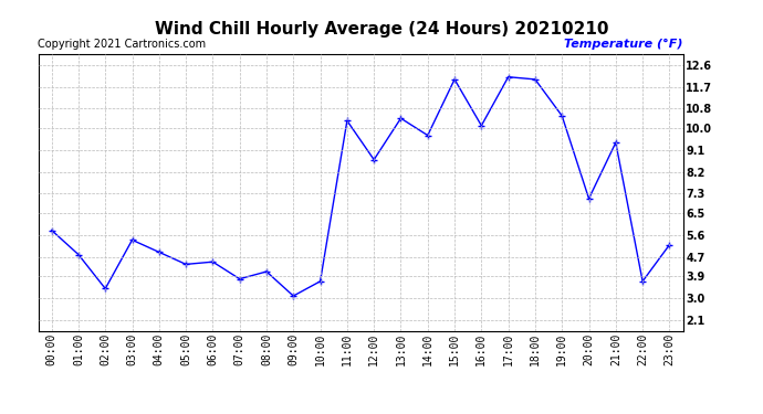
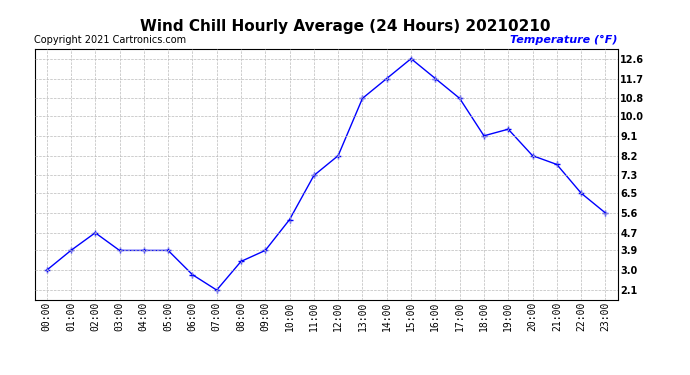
00:00: 5.8 -> 3.0
01:00: 4.8 -> 3.9
02:00: 3.4 -> 4.7
03:00: 5.4 -> 3.9
04:00: 4.9 -> 3.9
05:00: 4.4 -> 3.9
06:00: 4.5 -> 2.8
07:00: 3.8 -> 2.1
08:00: 4.1 -> 3.4
09:00: 3.1 -> 3.9
10:00: 3.7 -> 5.3
11:00: 10.3 -> 7.3
12:00: 8.7 -> 8.2
13:00: 10.4 -> 10.8
14:00: 9.7 -> 11.7
15:00: 12.0 -> 12.6
16:00: 10.1 -> 11.7
17:00: 12.1 -> 10.8
18:00: 12.0 -> 9.1
19:00: 10.5 -> 9.4
20:00: 7.1 -> 8.2
21:00: 9.4 -> 7.8
22:00: 3.7 -> 6.5
23:00: 5.2 -> 5.6
